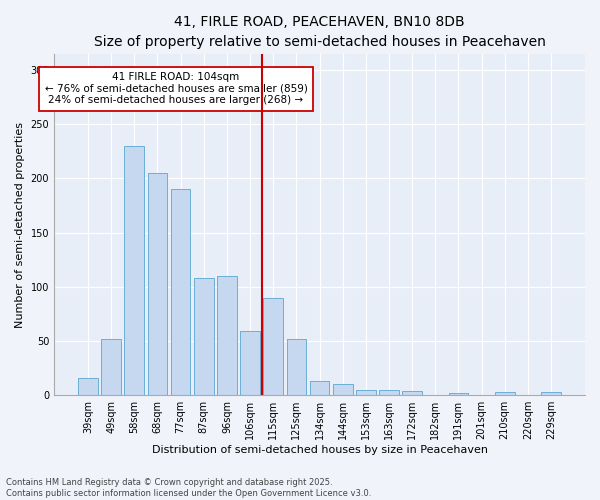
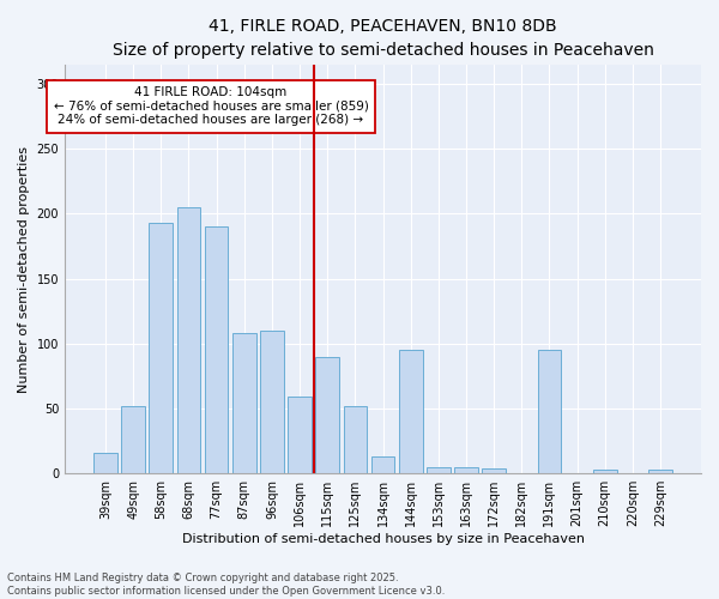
58sqm: 230 -> 193
144sqm: 10 -> 95
191sqm: 2 -> 95
